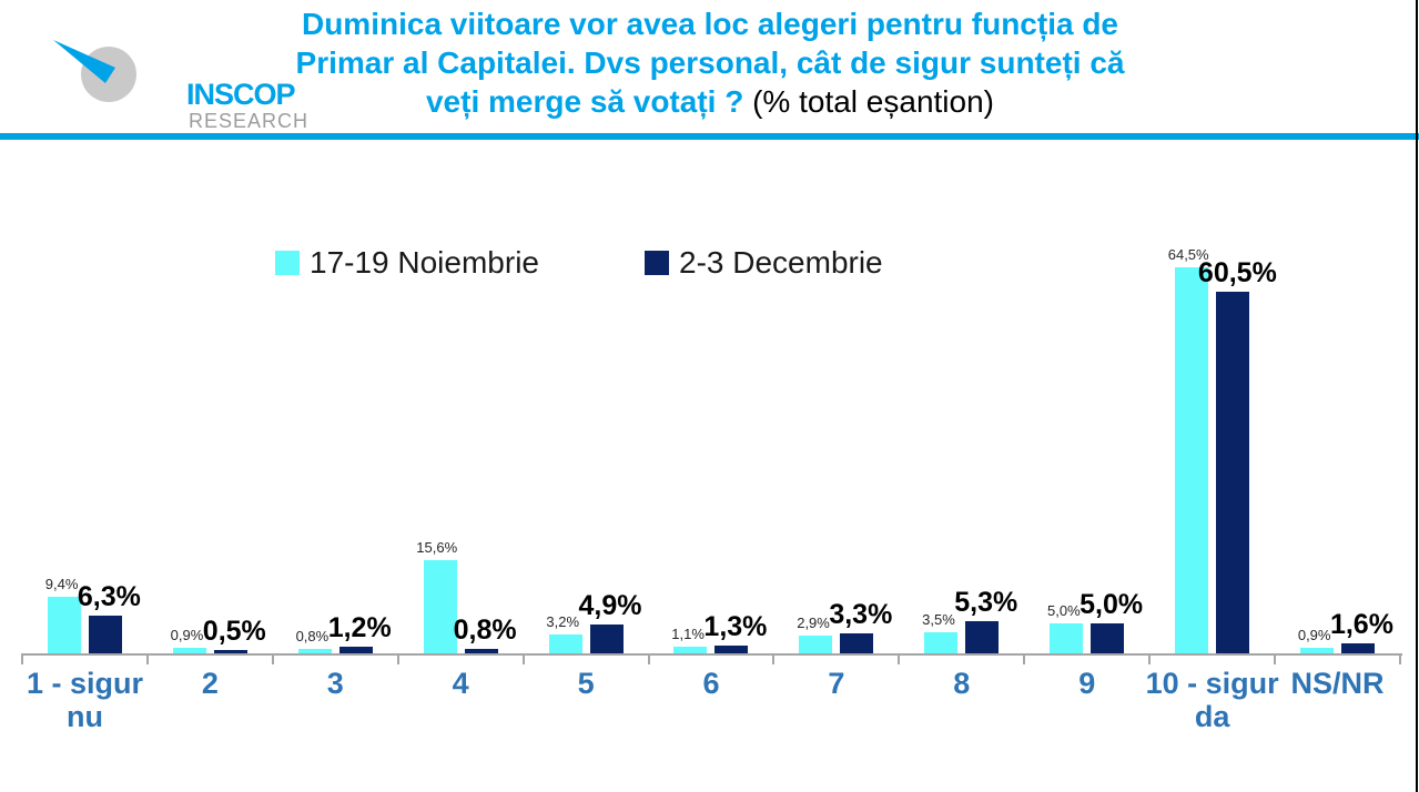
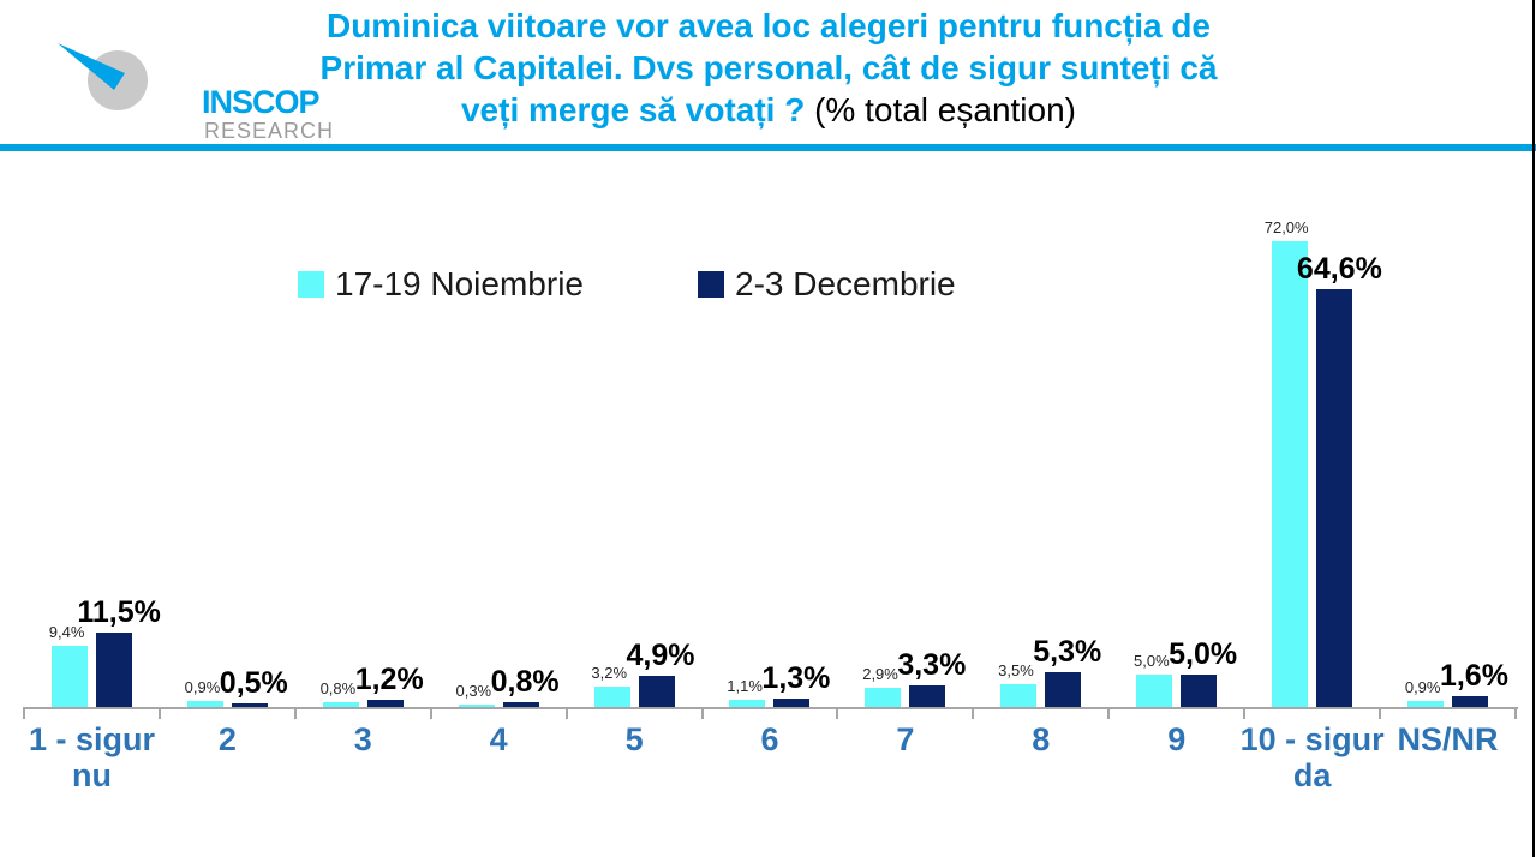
2-3 Decembrie/1 - sigur nu: 6,3% -> 11,5%
17-19 Noiembrie/4: 15,6% -> 0,3%
17-19 Noiembrie/10 - sigur da: 64,5% -> 72,0%
2-3 Decembrie/10 - sigur da: 60,5% -> 64,6%
